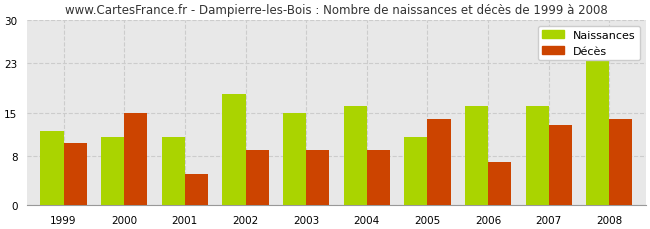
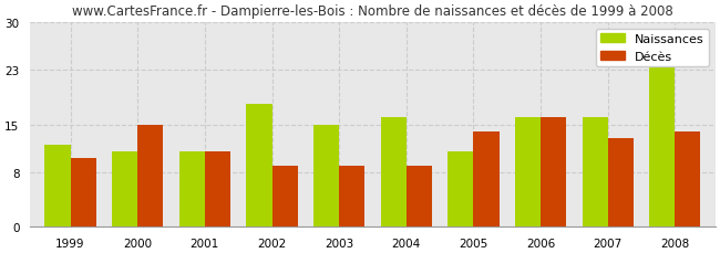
Décès/2001: 5 -> 11
Décès/2006: 7 -> 16
